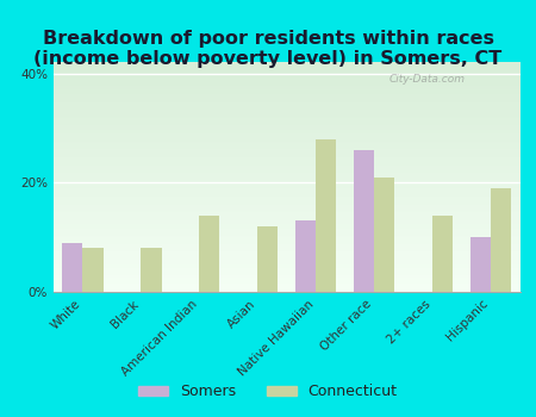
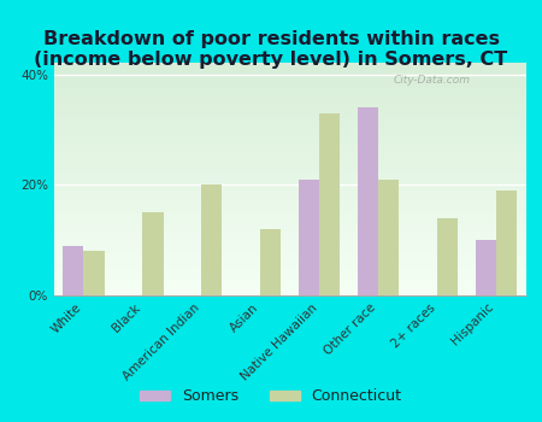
Connecticut/Black: 8% -> 15%
Connecticut/American Indian: 14% -> 20%
Somers/Native Hawaiian: 13% -> 21%
Connecticut/Native Hawaiian: 28% -> 33%
Somers/Other race: 26% -> 34%
